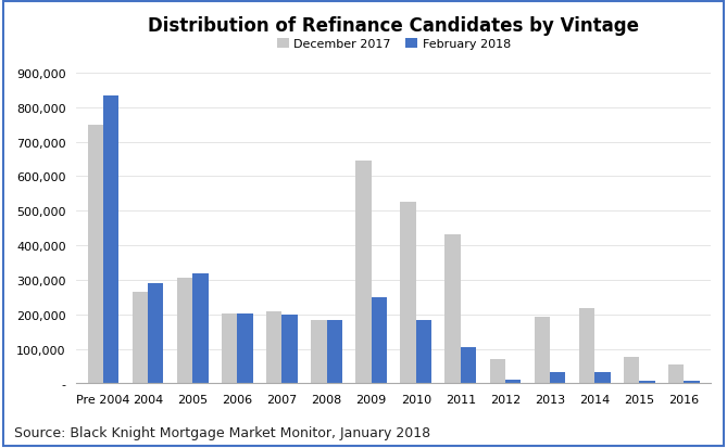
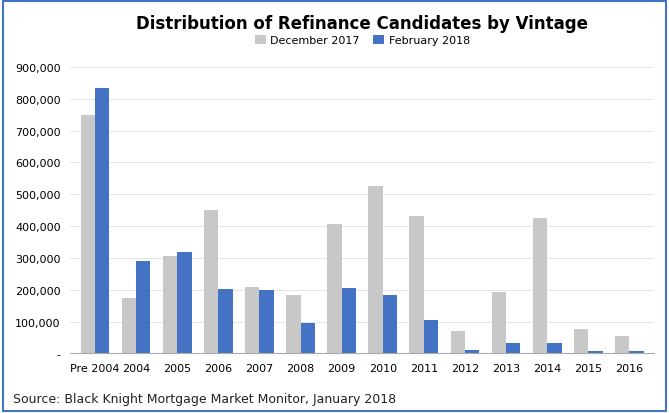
December 2017/2004: 265,000 -> 175,000
December 2017/2006: 203,000 -> 450,000
February 2018/2008: 182,000 -> 95,000
December 2017/2009: 645,000 -> 405,000
February 2018/2009: 248,000 -> 205,000
December 2017/2014: 218,000 -> 425,000
